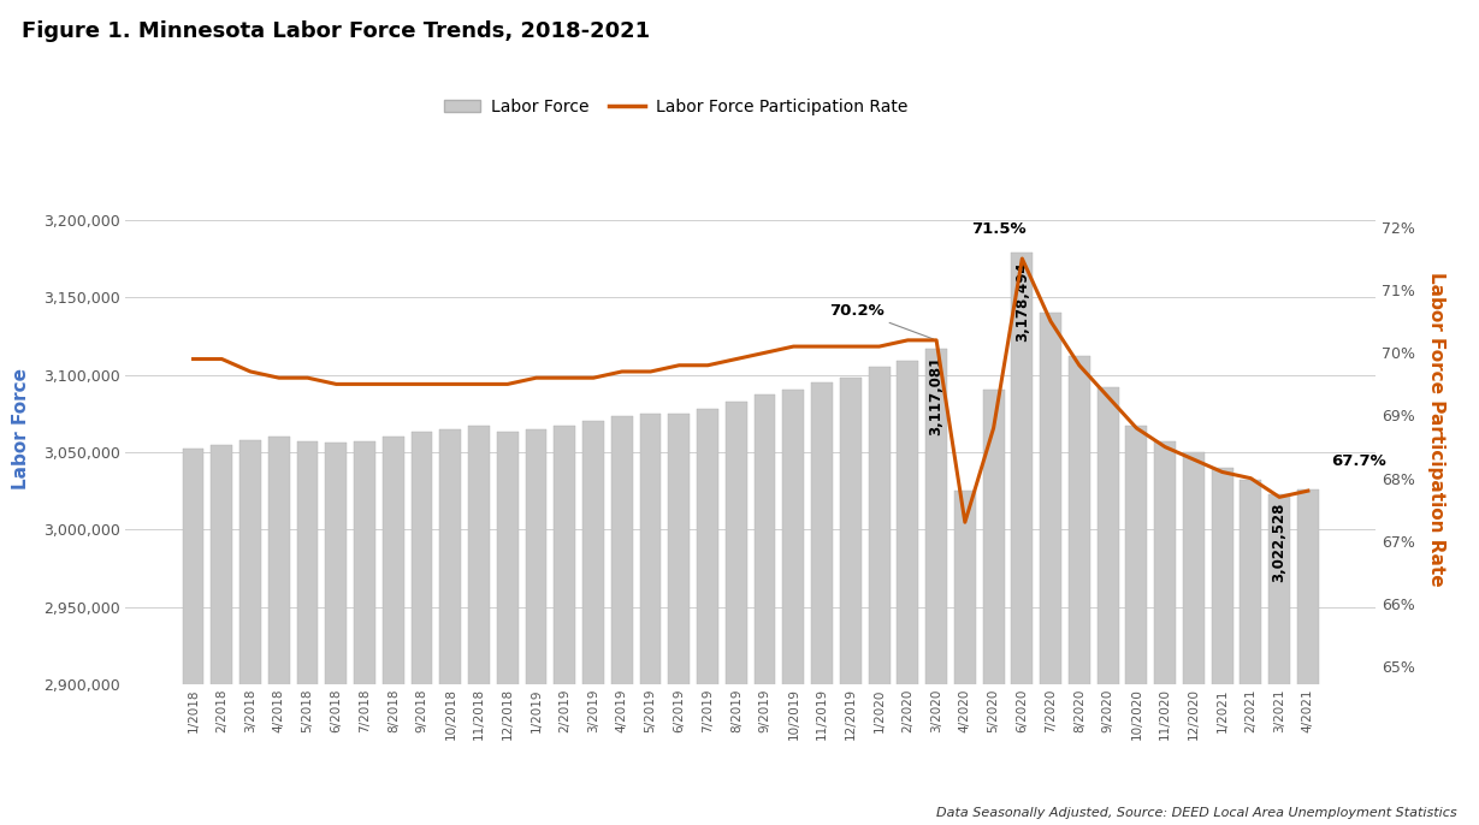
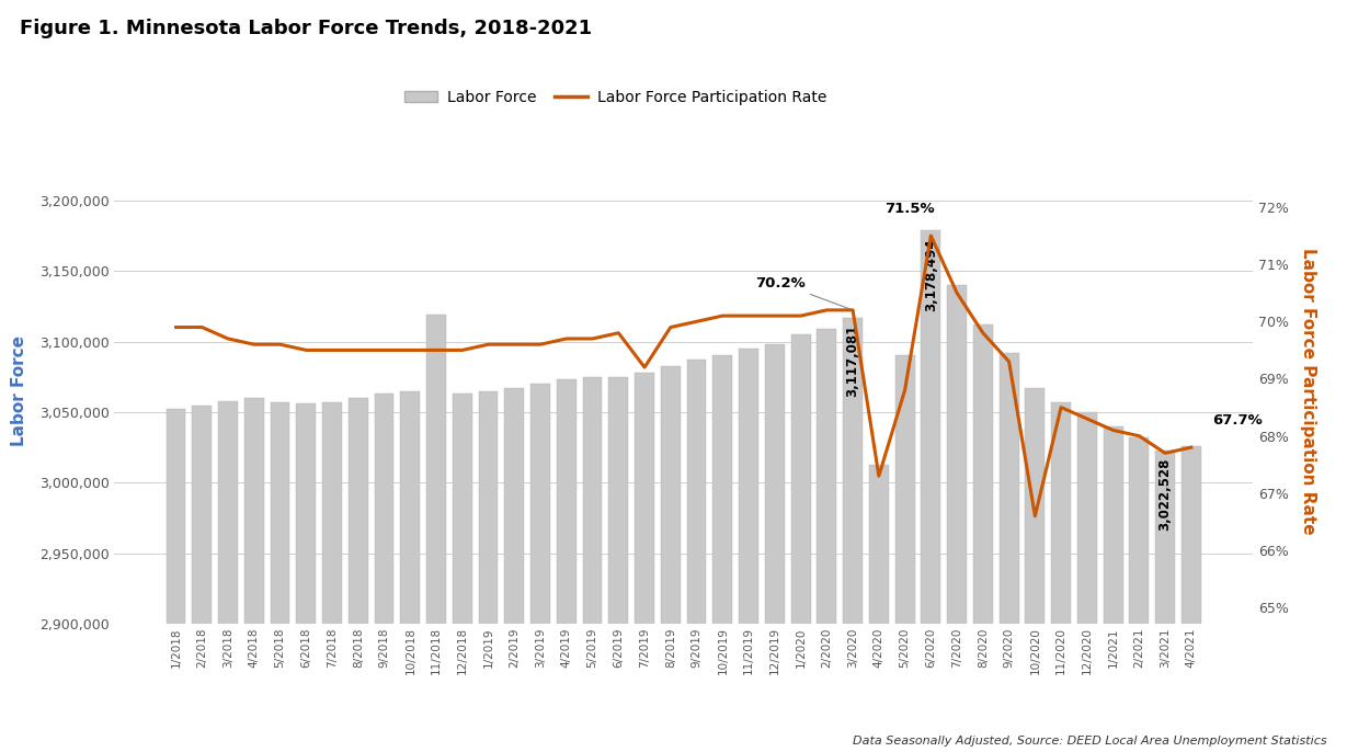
Labor Force/11/2018: 3,067,000 -> 3,119,000
Labor Force Participation Rate/7/2019: 69.8% -> 69.2%
Labor Force/4/2020: 3,025,000 -> 3,013,000
Labor Force Participation Rate/10/2020: 68.8% -> 66.6%
